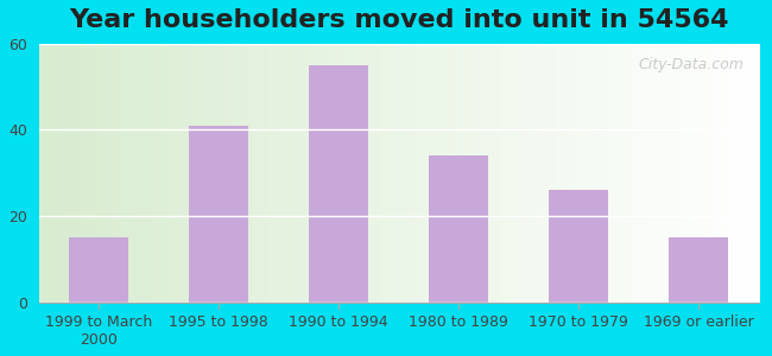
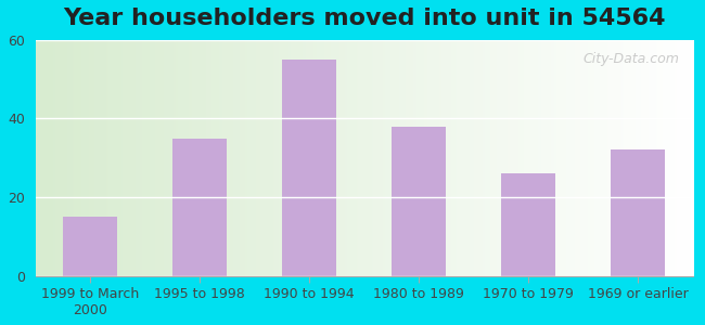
1995 to 1998: 41 -> 35
1980 to 1989: 34 -> 38
1969 or earlier: 15 -> 32
